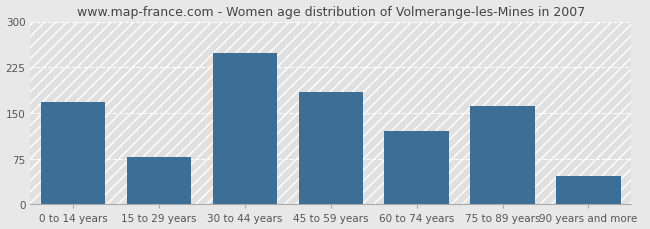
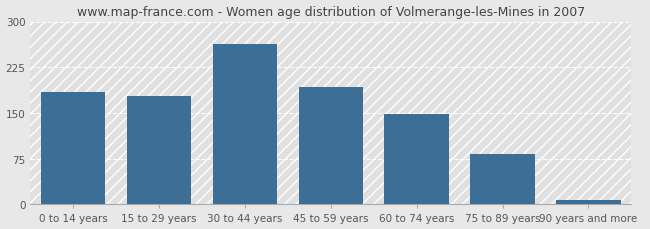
0 to 14 years: 168 -> 185
15 to 29 years: 78 -> 178
30 to 44 years: 248 -> 263
45 to 59 years: 184 -> 193
60 to 74 years: 120 -> 148
75 to 89 years: 162 -> 82
90 years and more: 46 -> 8
